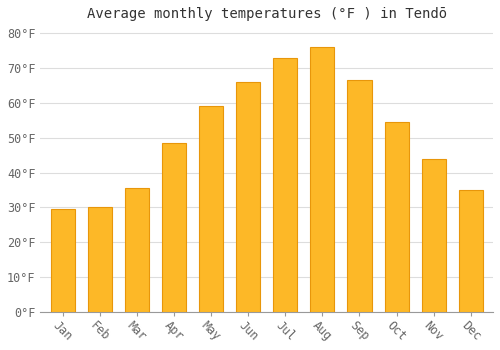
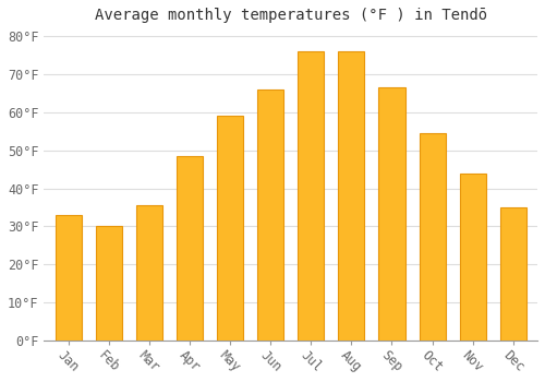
Jan: 29.5°F -> 33.0°F
Jul: 73.0°F -> 76.0°F
